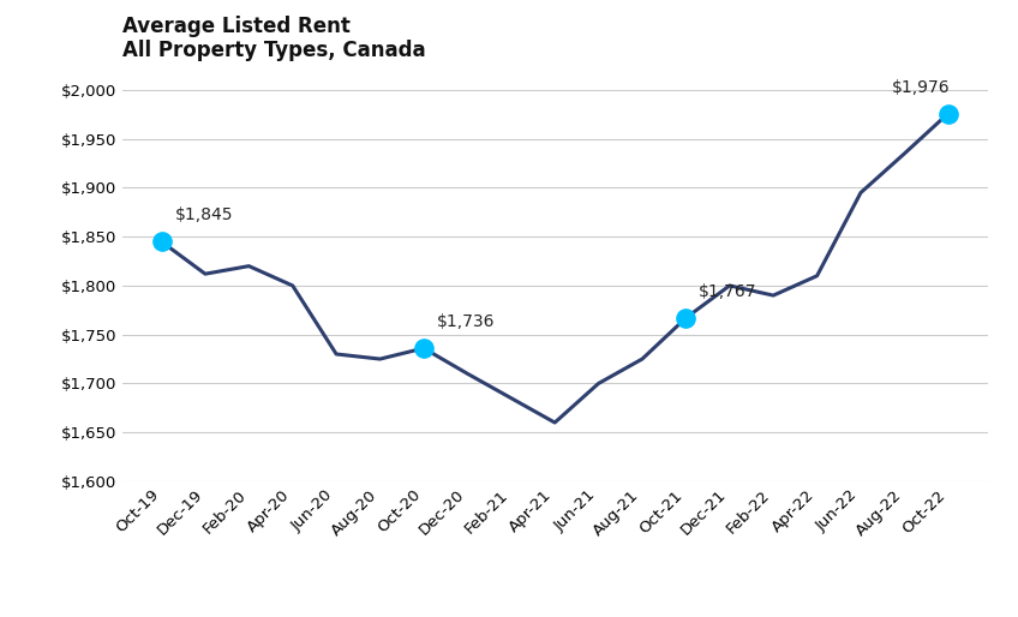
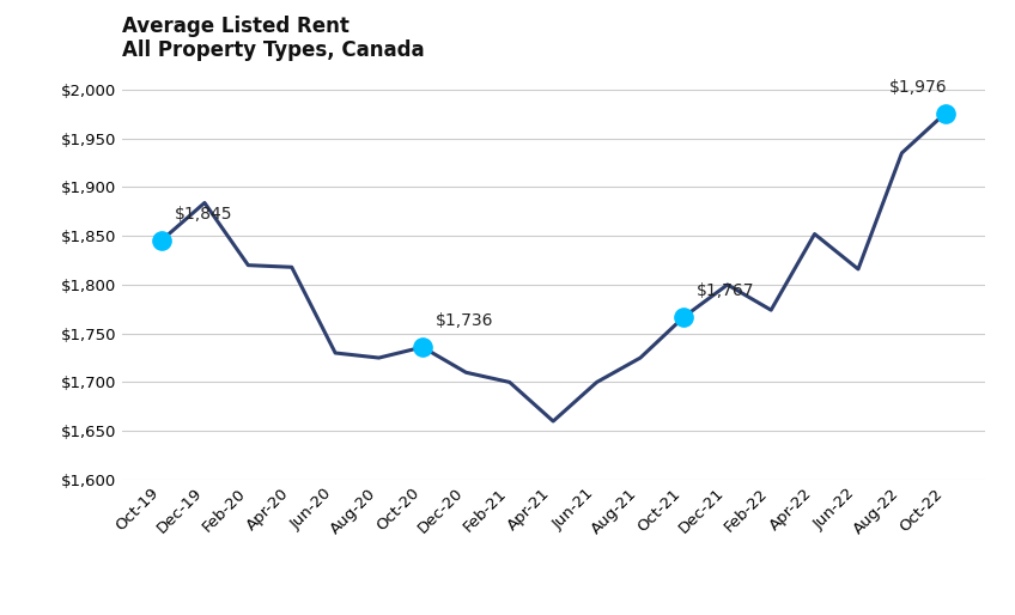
Dec-19: $1,812 -> $1,884
Apr-20: $1,800 -> $1,818
Feb-21: $1,685 -> $1,700
Feb-22: $1,790 -> $1,774
Apr-22: $1,810 -> $1,852
Jun-22: $1,895 -> $1,816
